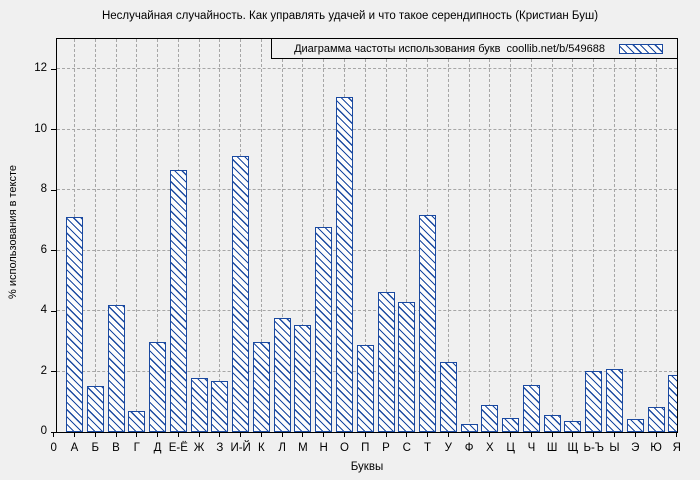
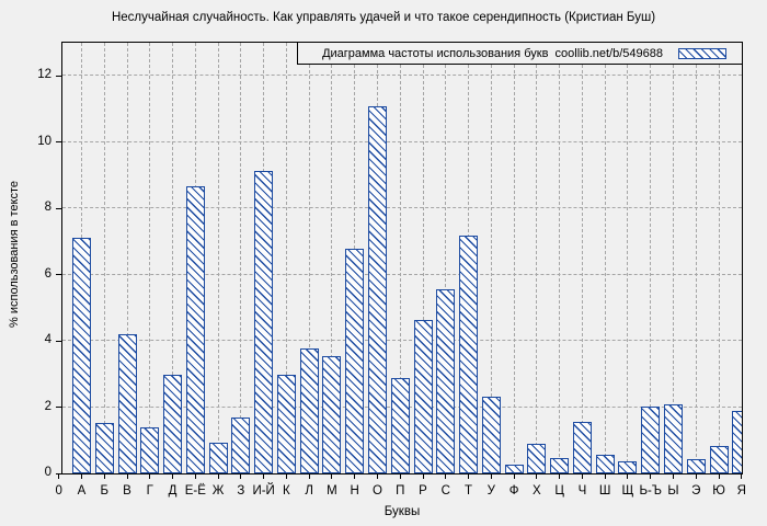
Г: 0.7 -> 1.4
Ж: 1.8 -> 0.9
С: 4.3 -> 5.5
